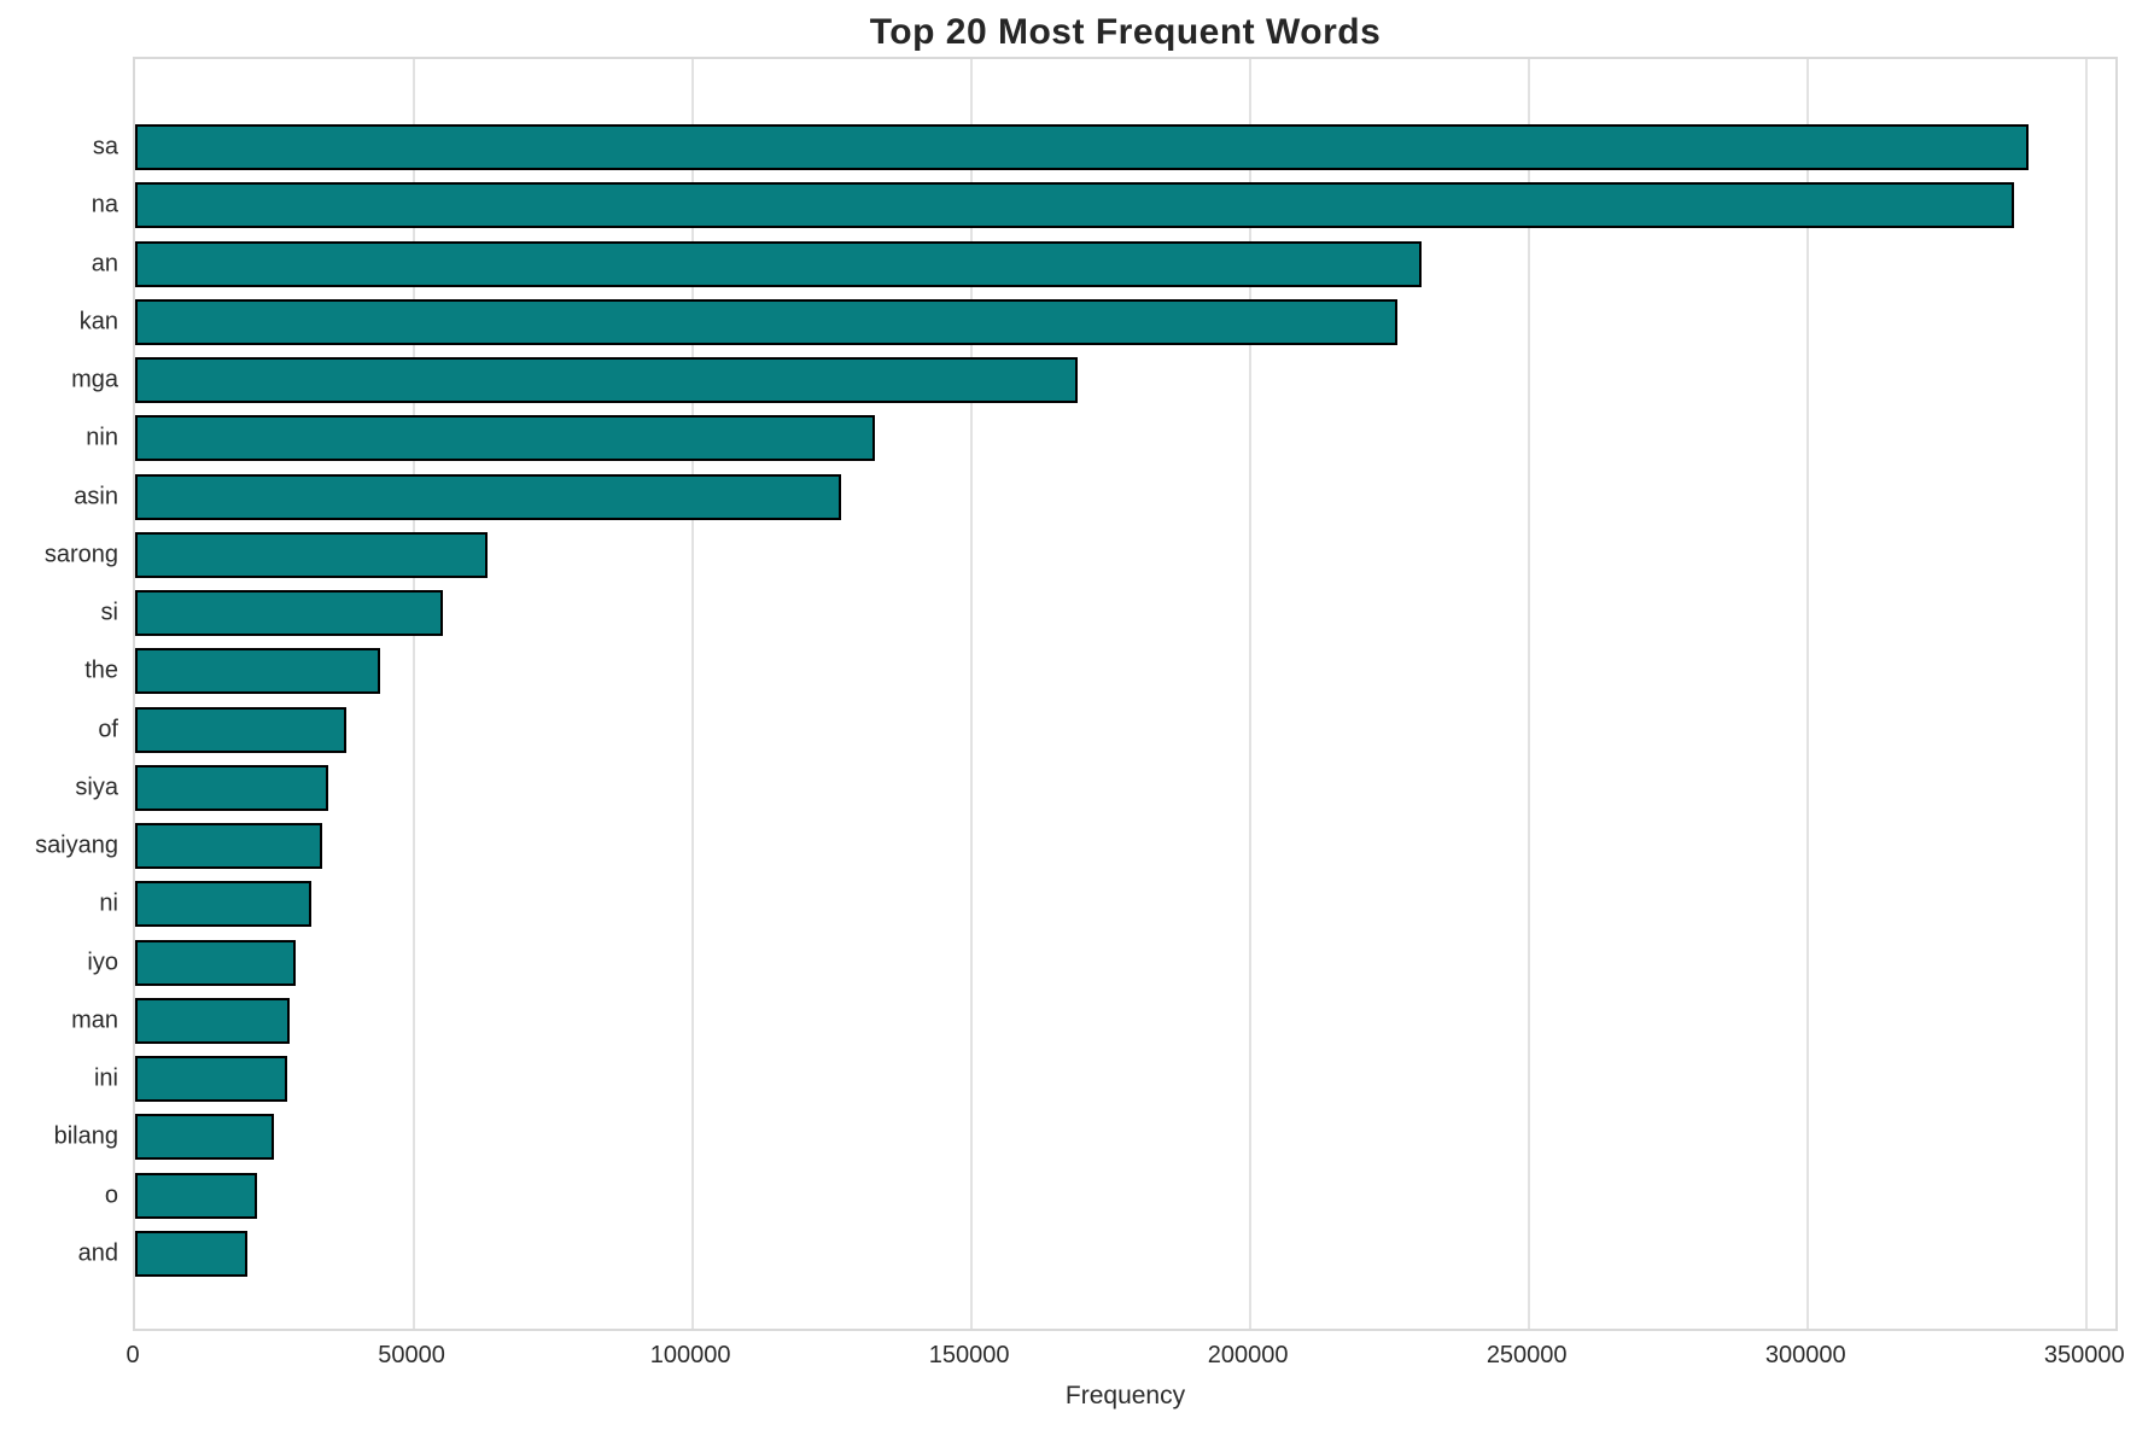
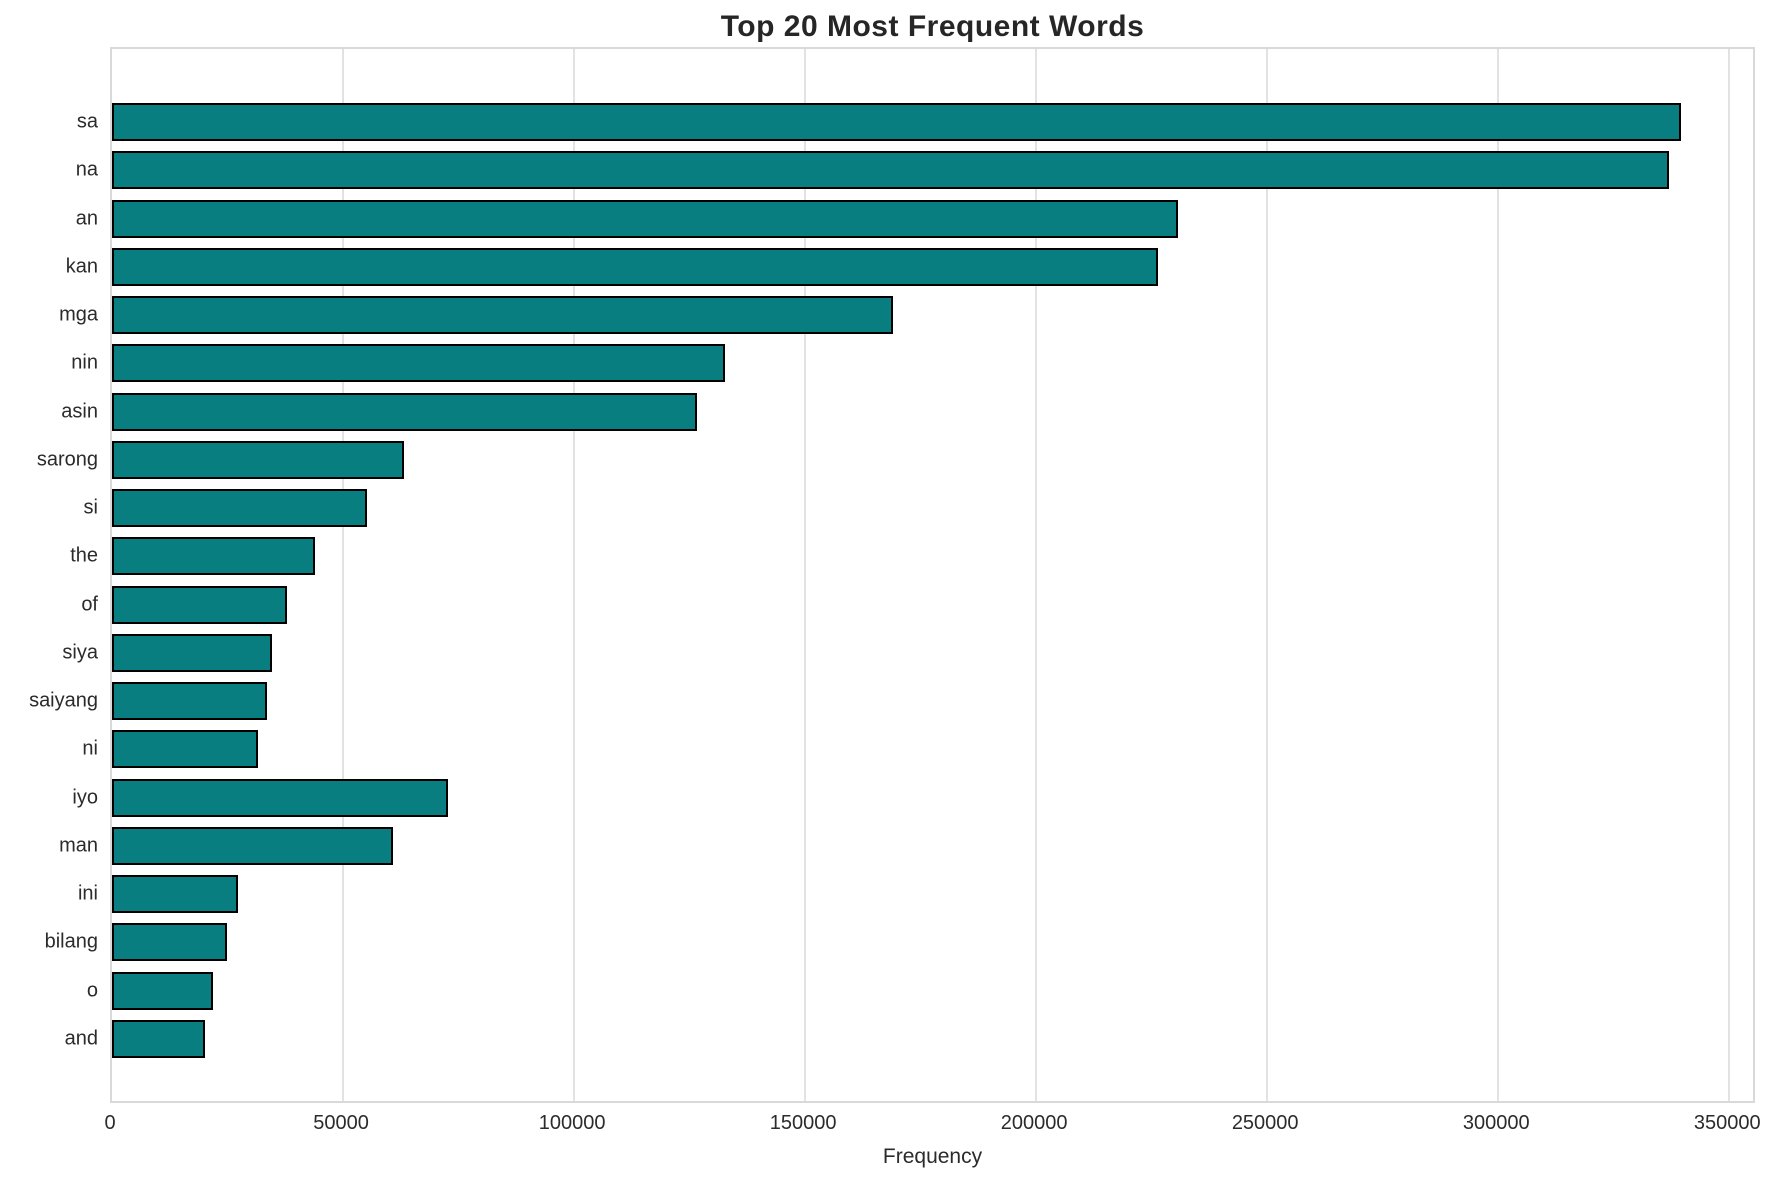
iyo: 28000 -> 72000
man: 27000 -> 60000
